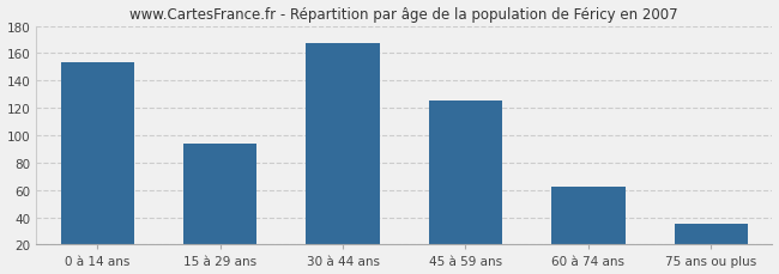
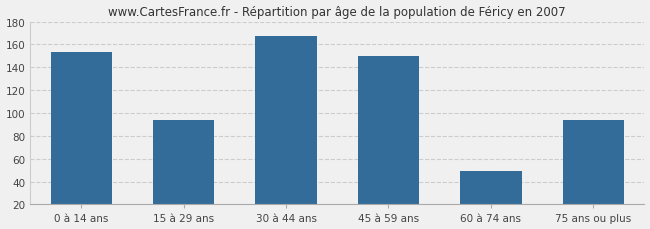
45 à 59 ans: 125 -> 150
60 à 74 ans: 62 -> 49
75 ans ou plus: 35 -> 94
